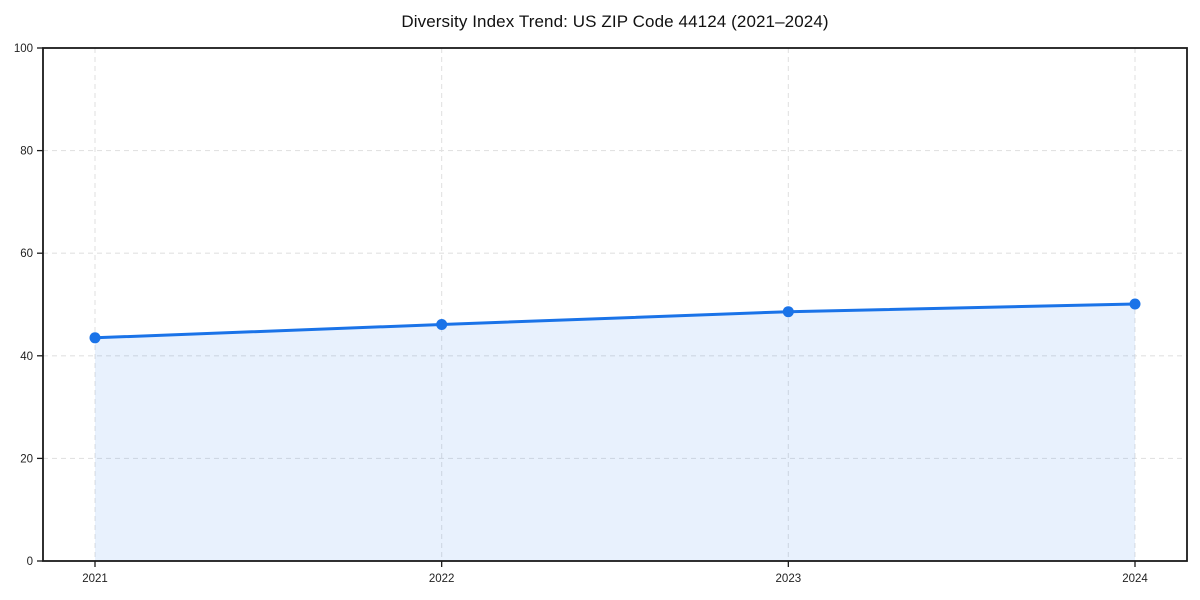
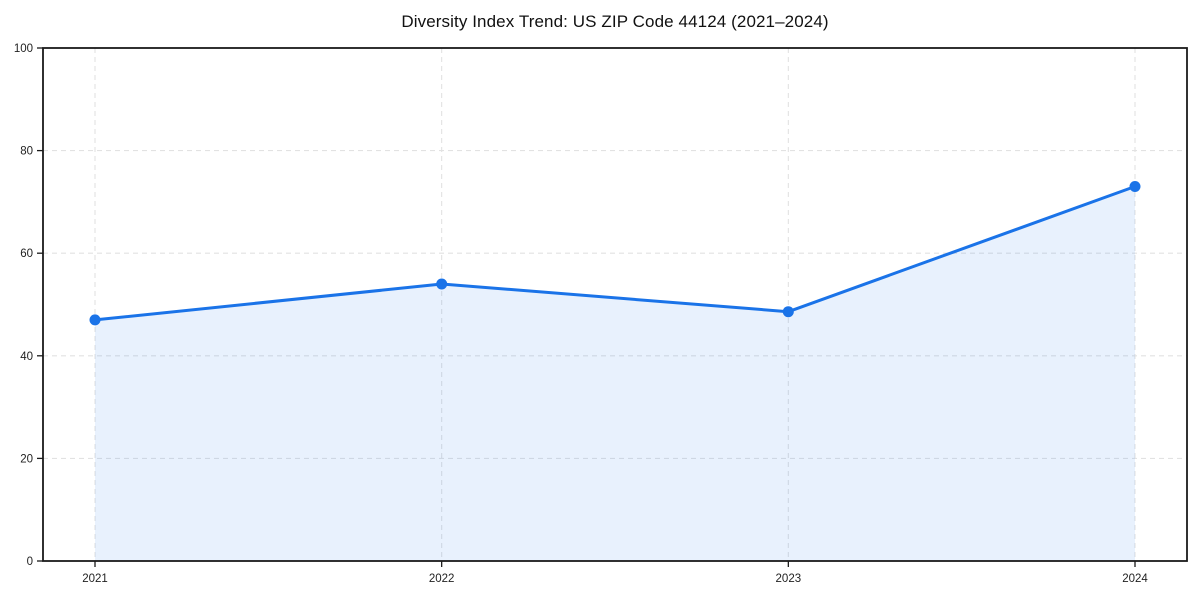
2021: 44 -> 47
2022: 46 -> 54
2024: 50 -> 73
